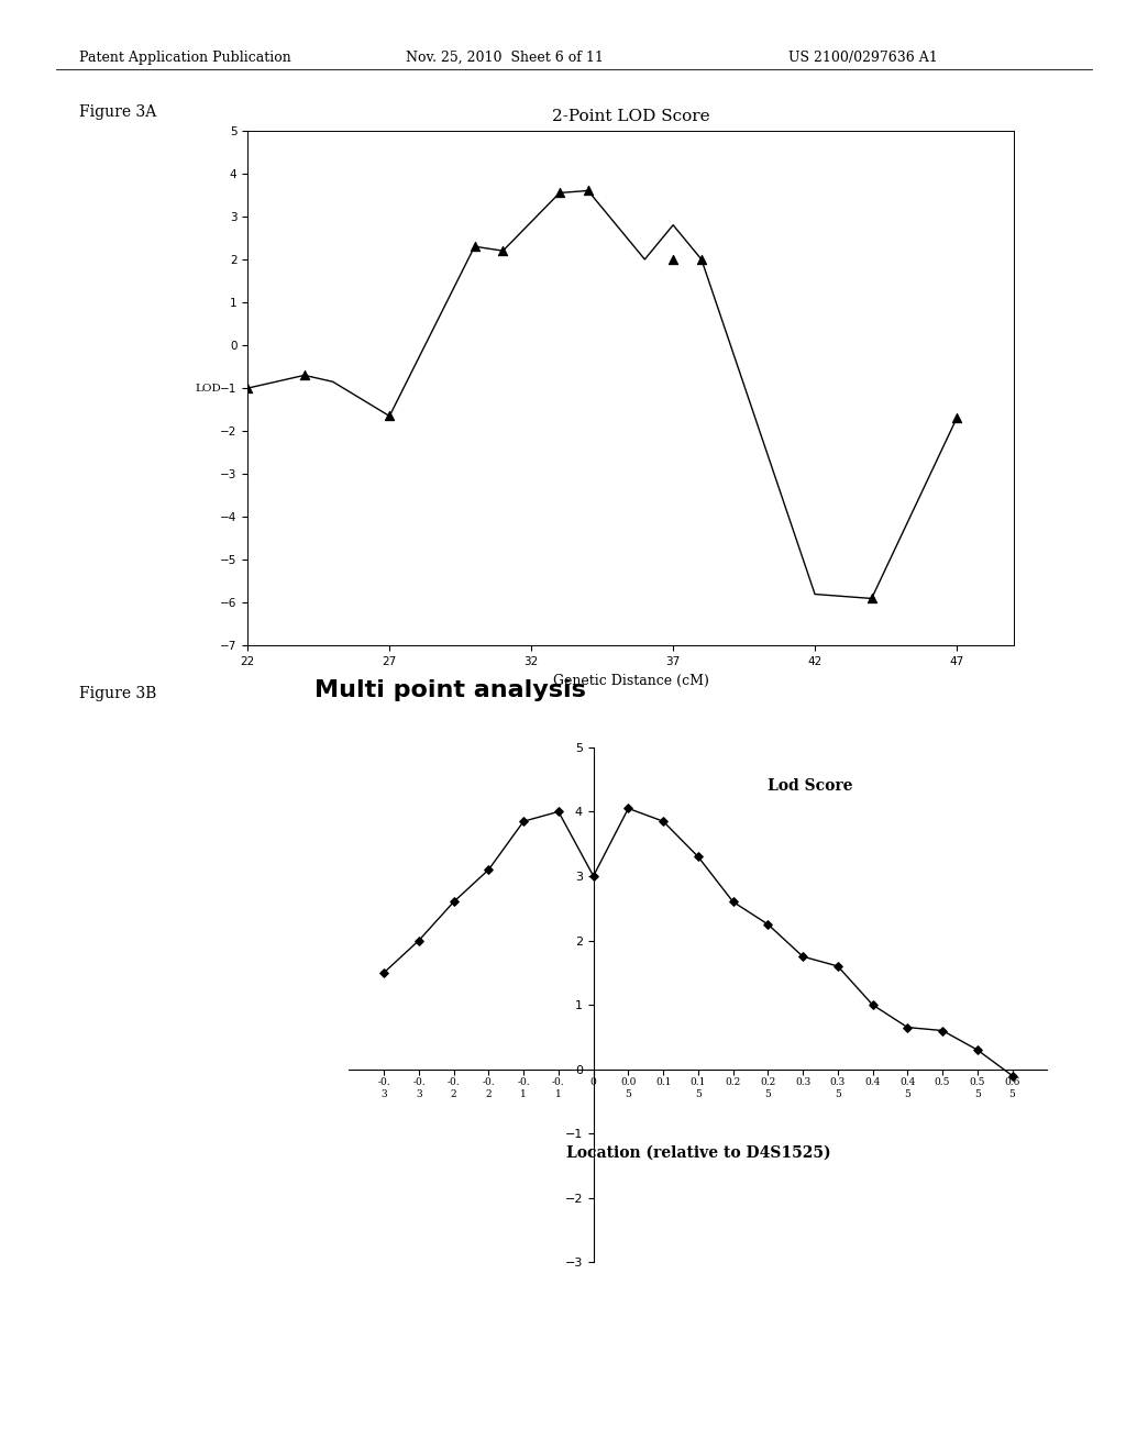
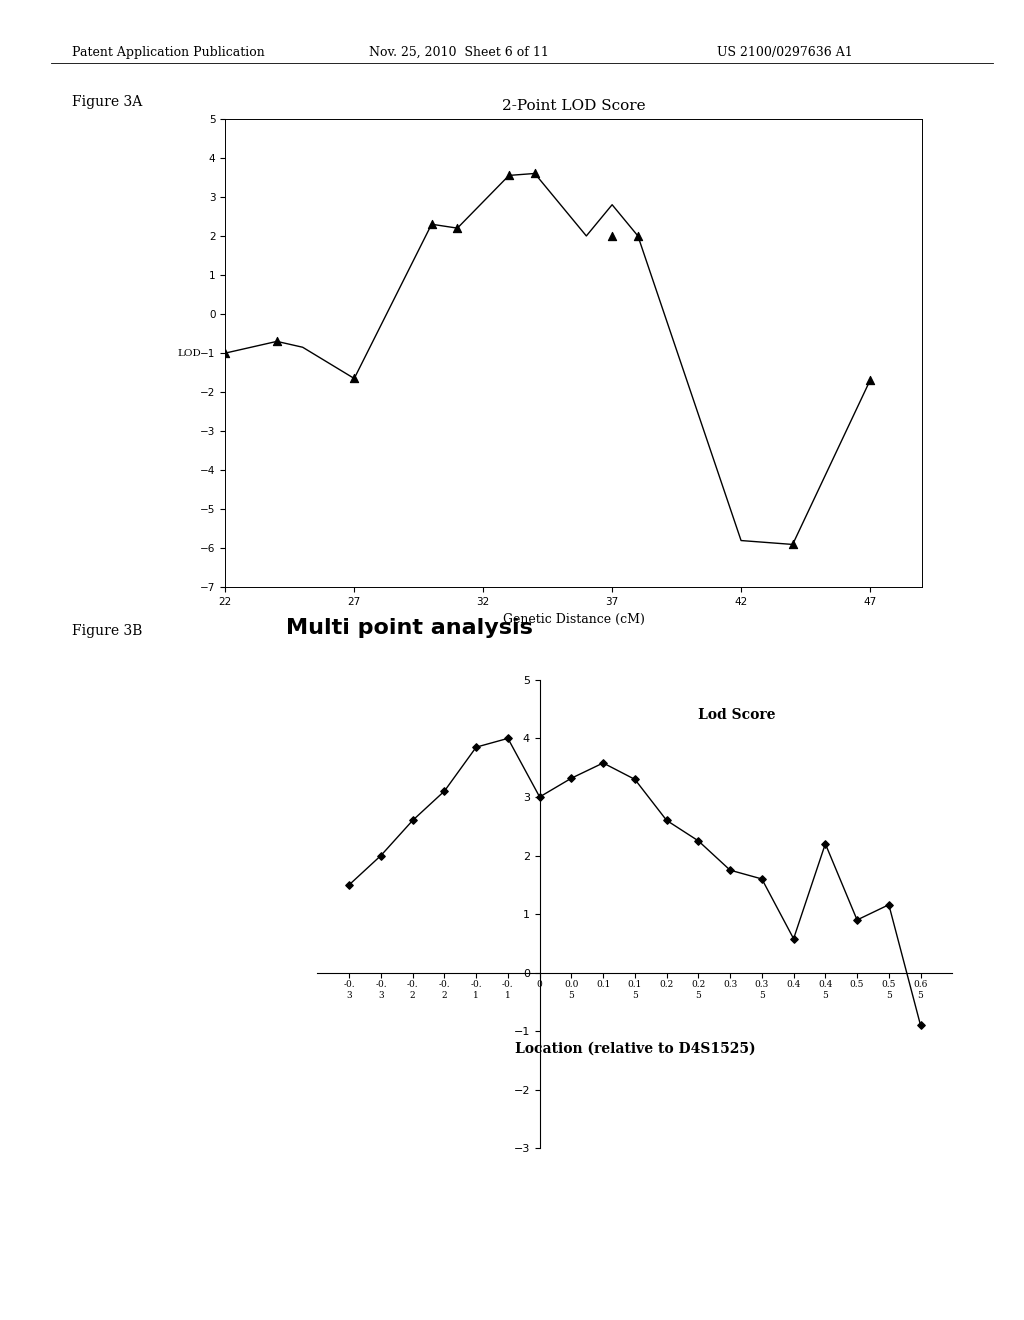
0.0 5: 4.05 -> 3.32
0.1: 3.85 -> 3.58
0.4: 1.00 -> 0.58
0.4 5: 0.65 -> 2.20
0.5: 0.60 -> 0.90
0.5 5: 0.30 -> 1.16
0.6 5: -0.10 -> -0.90
